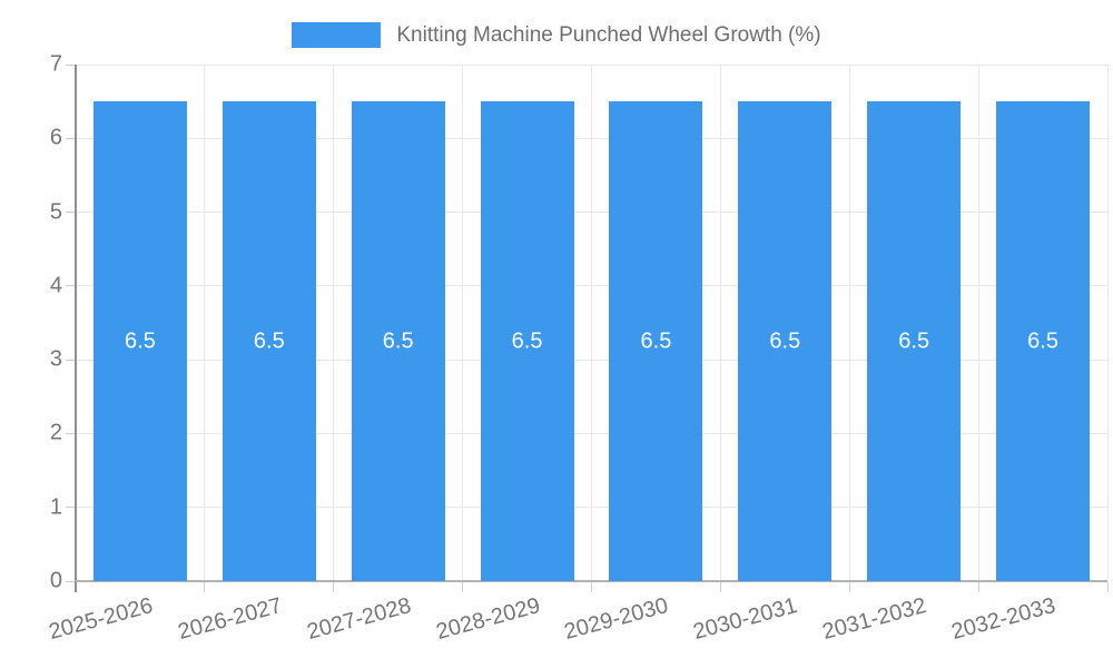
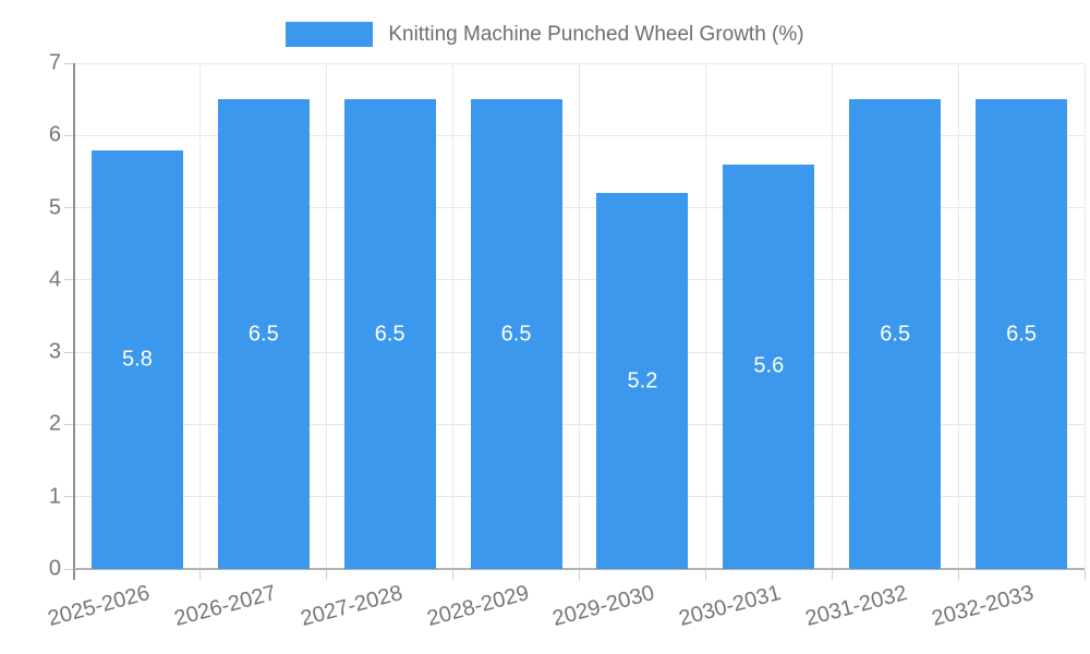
2025-2026: 6.5 -> 5.8
2029-2030: 6.5 -> 5.2
2030-2031: 6.5 -> 5.6
